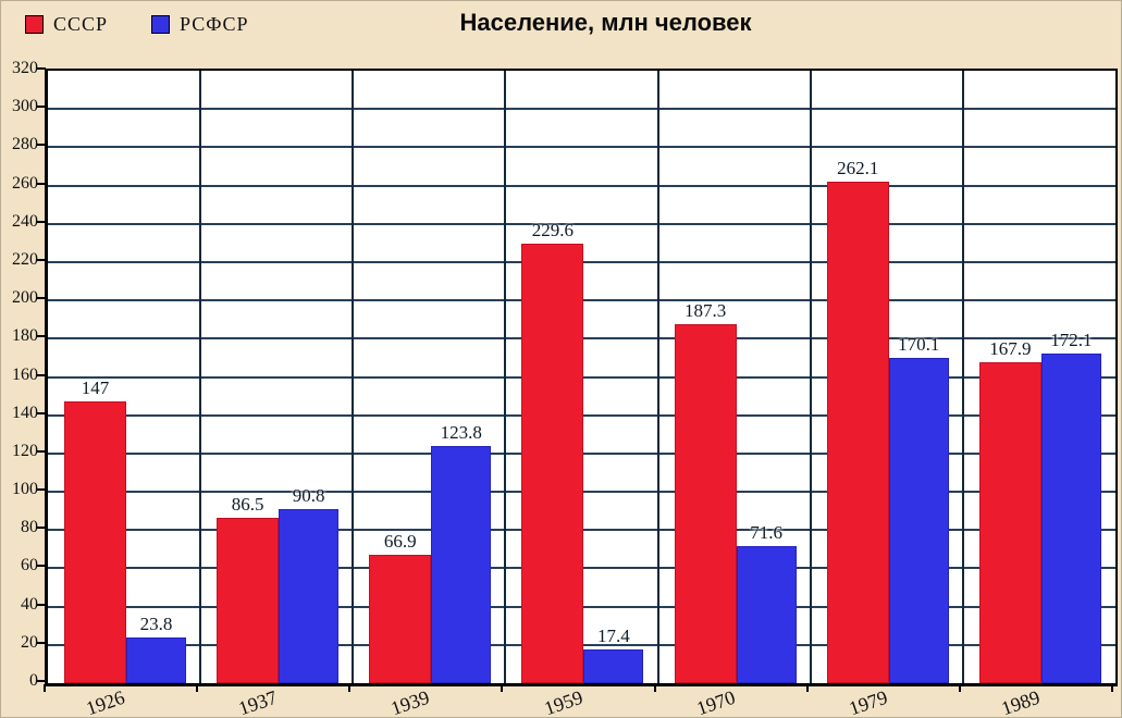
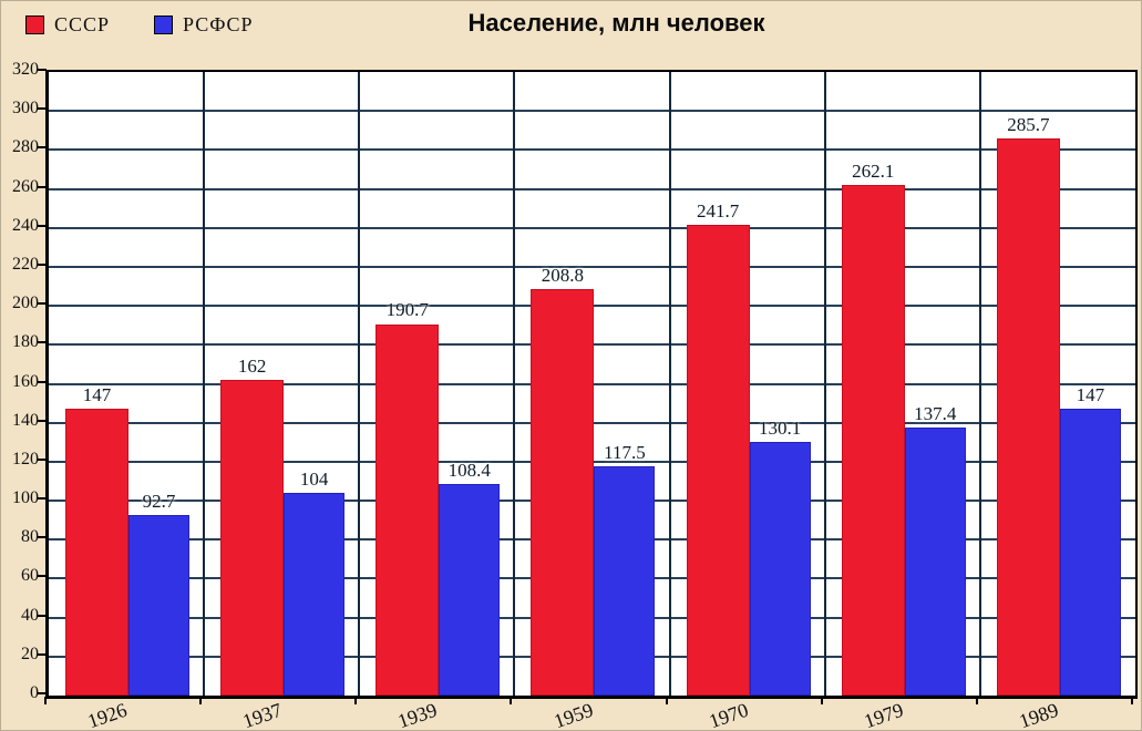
РСФСР/1926: 23.8 -> 92.7
СССР/1937: 86.5 -> 162
РСФСР/1937: 90.8 -> 104
СССР/1939: 66.9 -> 190.7
РСФСР/1939: 123.8 -> 108.4
СССР/1959: 229.6 -> 208.8
РСФСР/1959: 17.4 -> 117.5
СССР/1970: 187.3 -> 241.7
РСФСР/1970: 71.6 -> 130.1
РСФСР/1979: 170.1 -> 137.4
СССР/1989: 167.9 -> 285.7
РСФСР/1989: 172.1 -> 147
